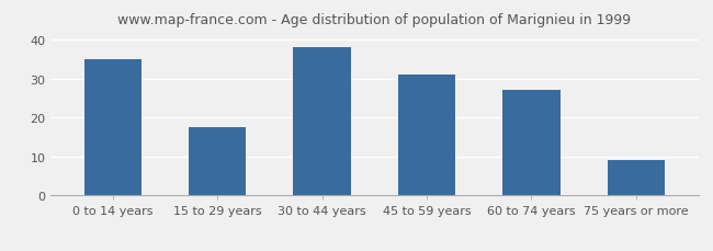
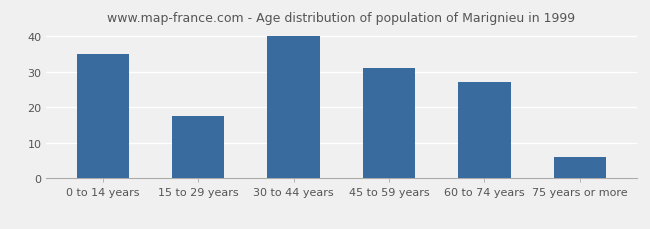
30 to 44 years: 38.0 -> 40.0
75 years or more: 9.0 -> 6.0
